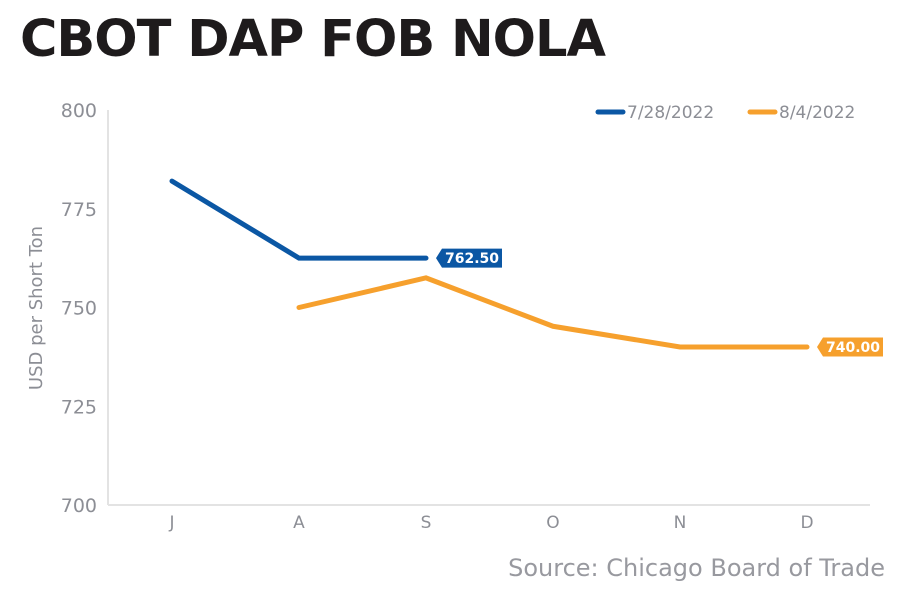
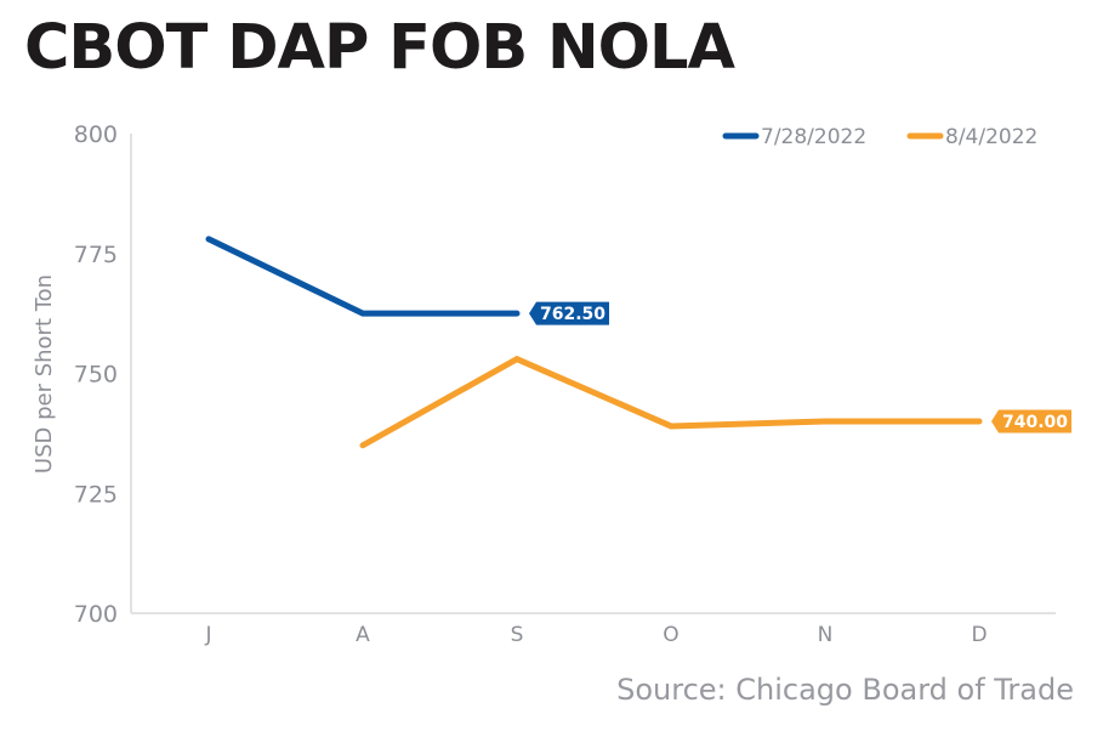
7/28/2022/J: 782 -> 778
8/4/2022/A: 750 -> 735
8/4/2022/S: 758 -> 753
8/4/2022/O: 745 -> 739
